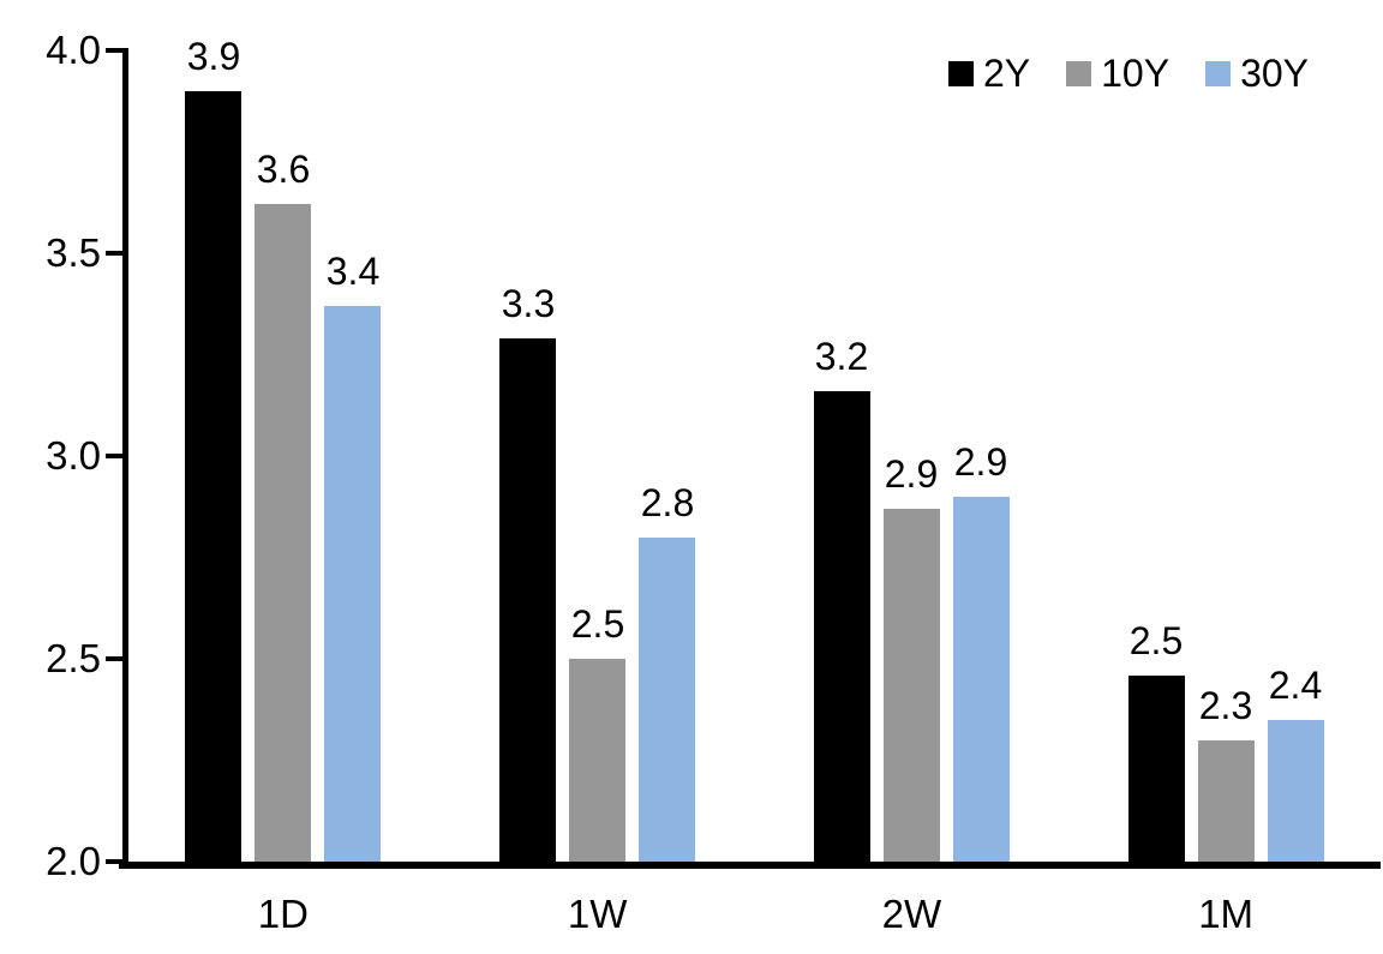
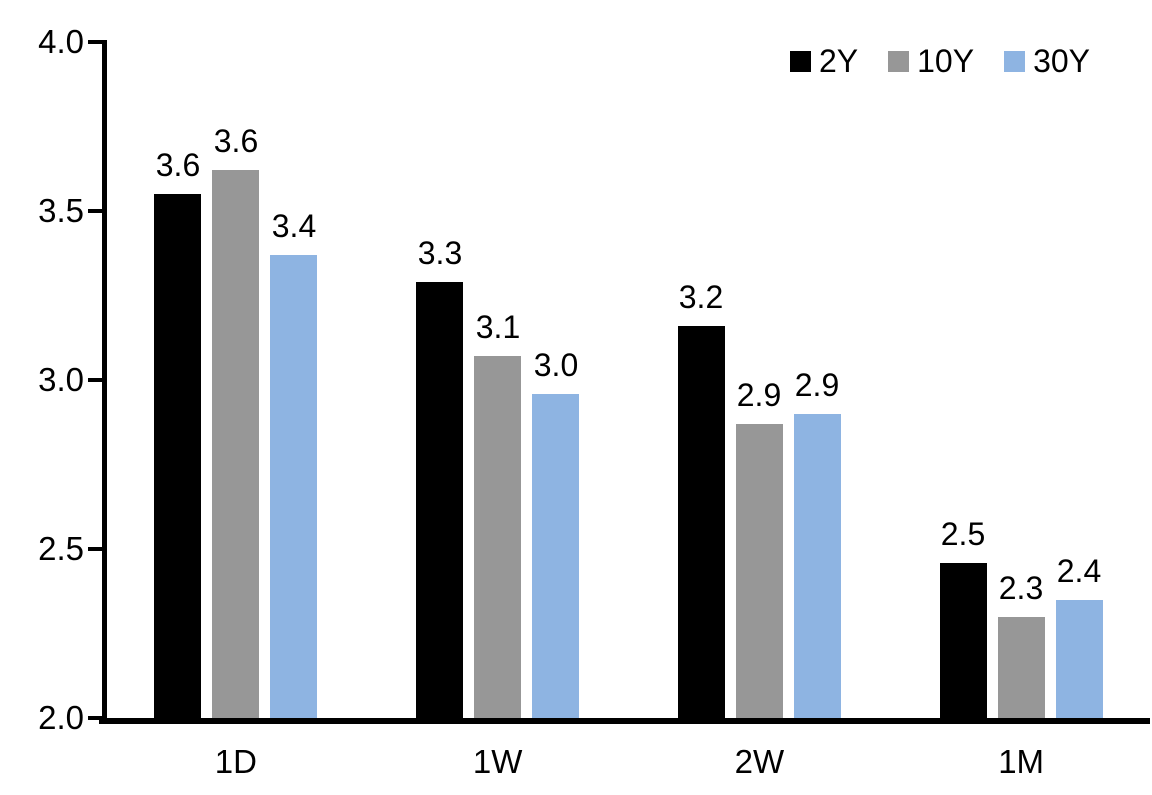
2Y/1D: 3.9 -> 3.6
10Y/1W: 2.5 -> 3.1
30Y/1W: 2.8 -> 3.0
